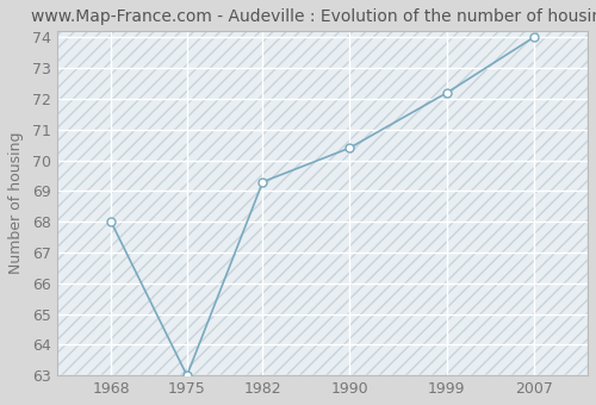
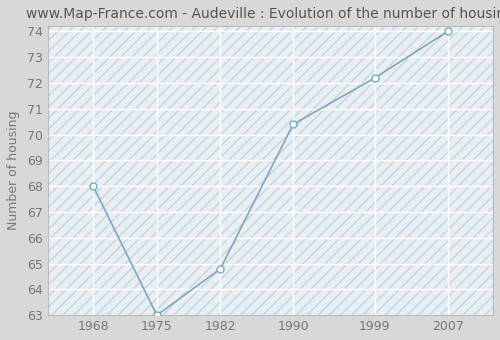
1982: 69.3 -> 64.8
